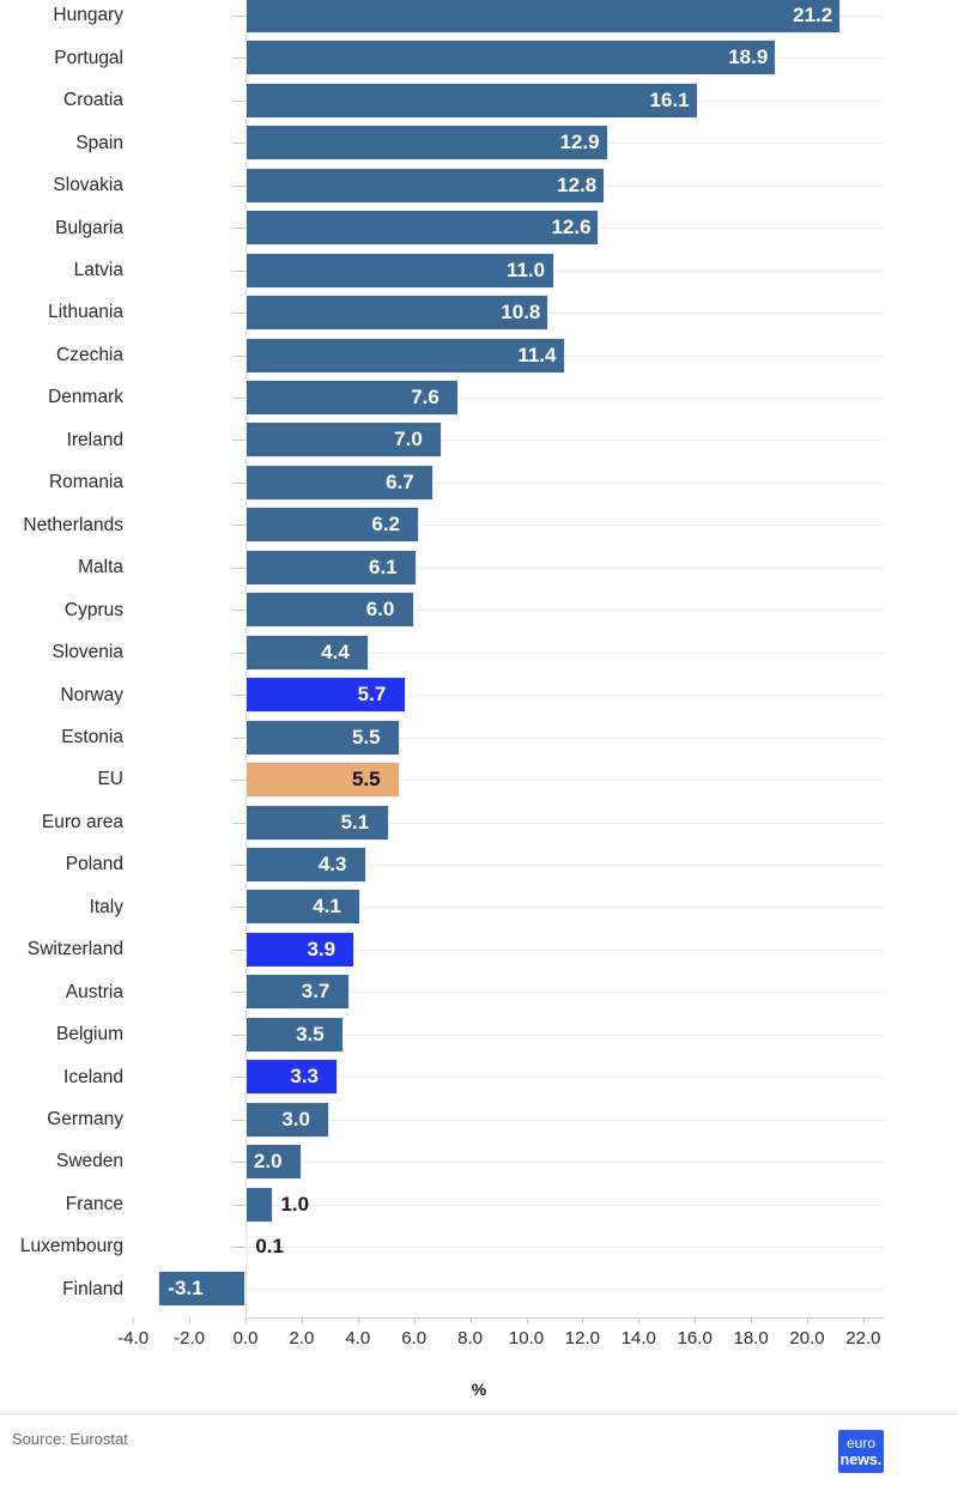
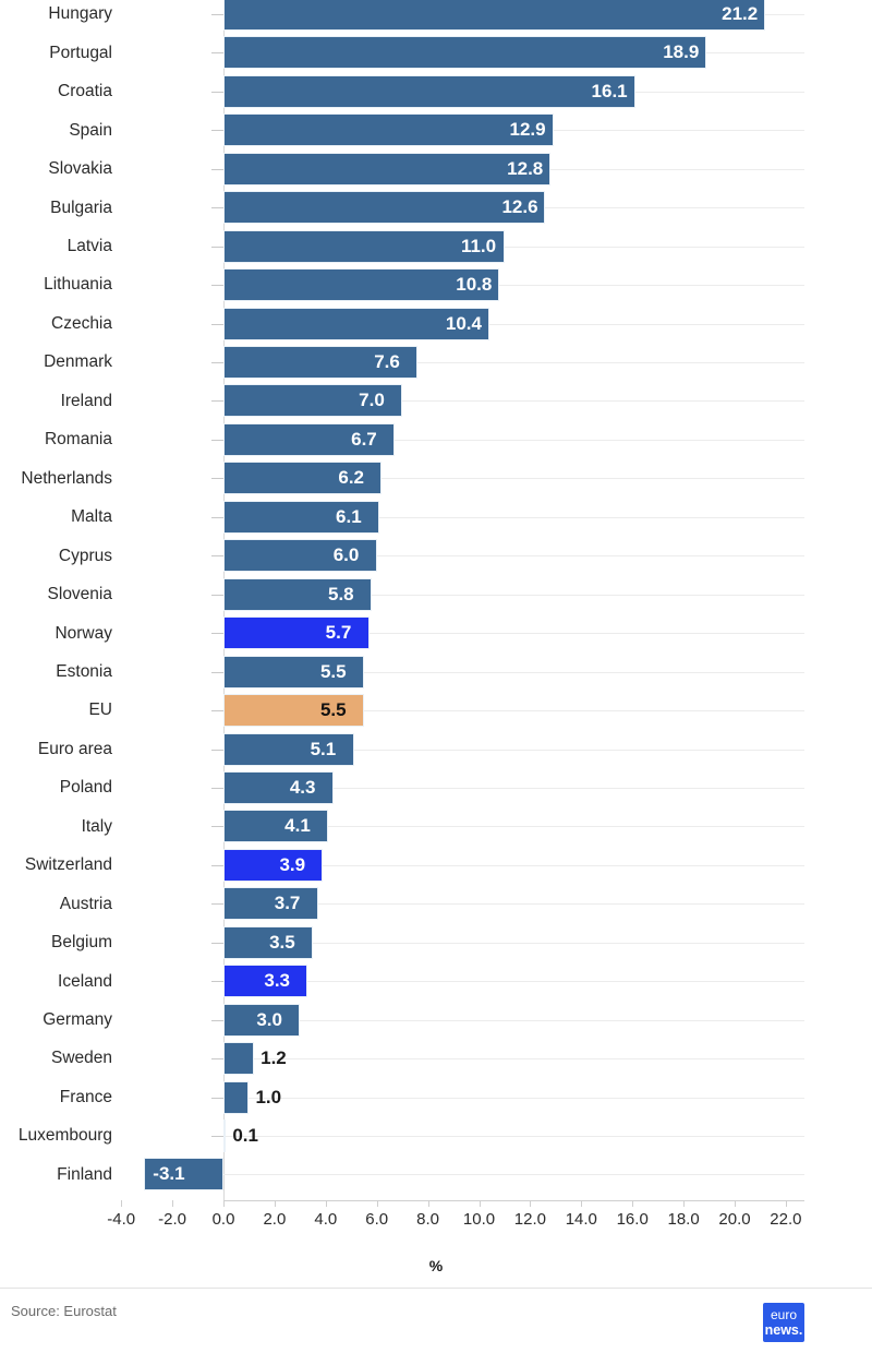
Czechia: 11.4 -> 10.4
Slovenia: 4.4 -> 5.8
Sweden: 2.0 -> 1.2
